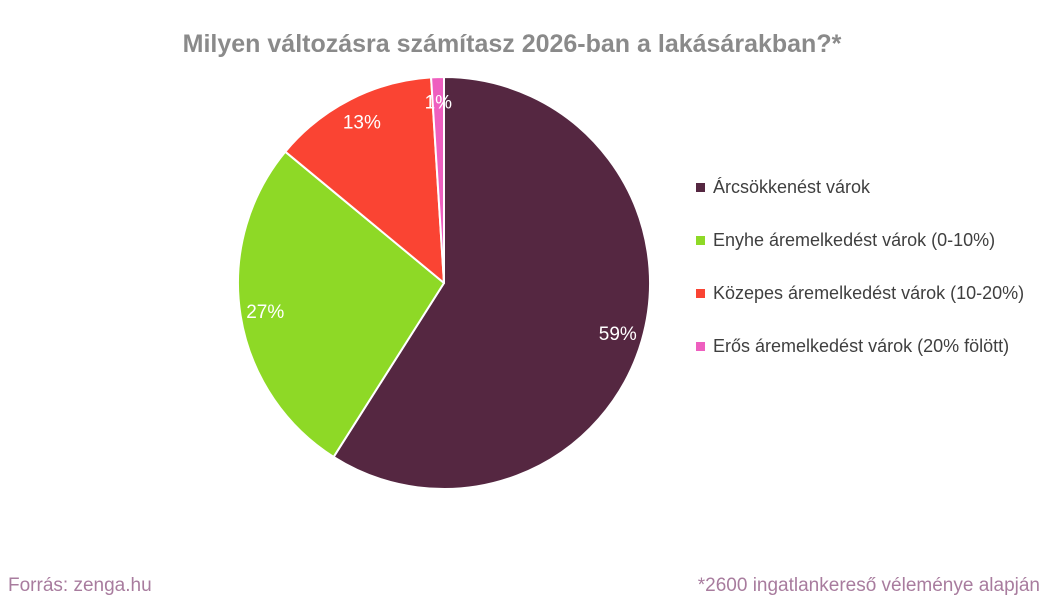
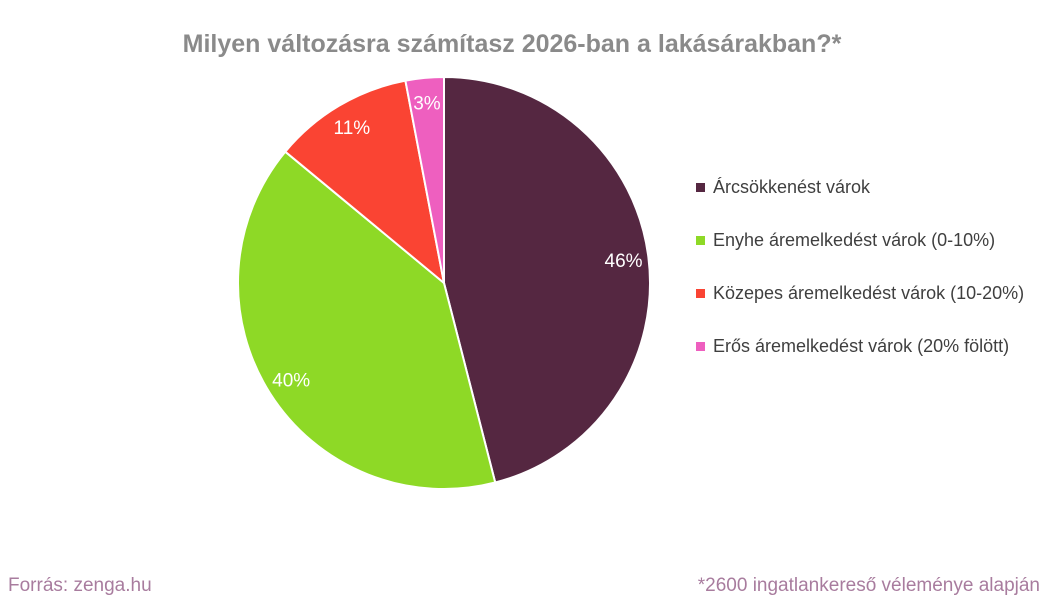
Árcsökkenést várok: 59% -> 46%
Enyhe áremelkedést várok (0-10%): 27% -> 40%
Közepes áremelkedést várok (10-20%): 13% -> 11%
Erős áremelkedést várok (20% fölött): 1% -> 3%
